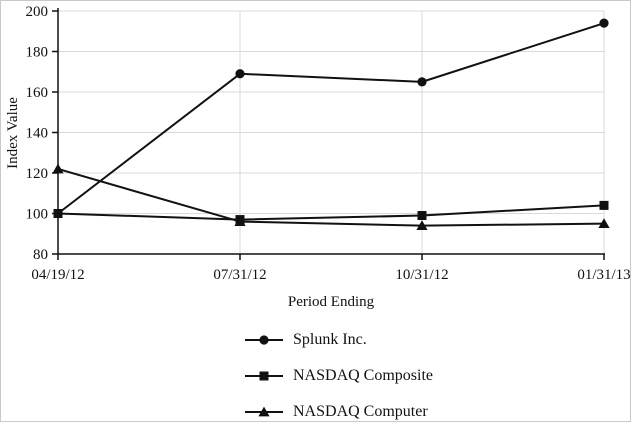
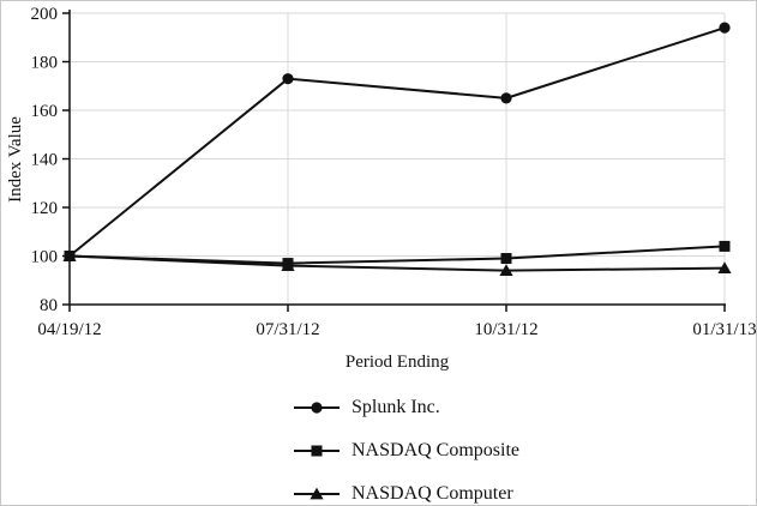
NASDAQ Computer/04/19/12: 122 -> 100
Splunk Inc./07/31/12: 169 -> 173
